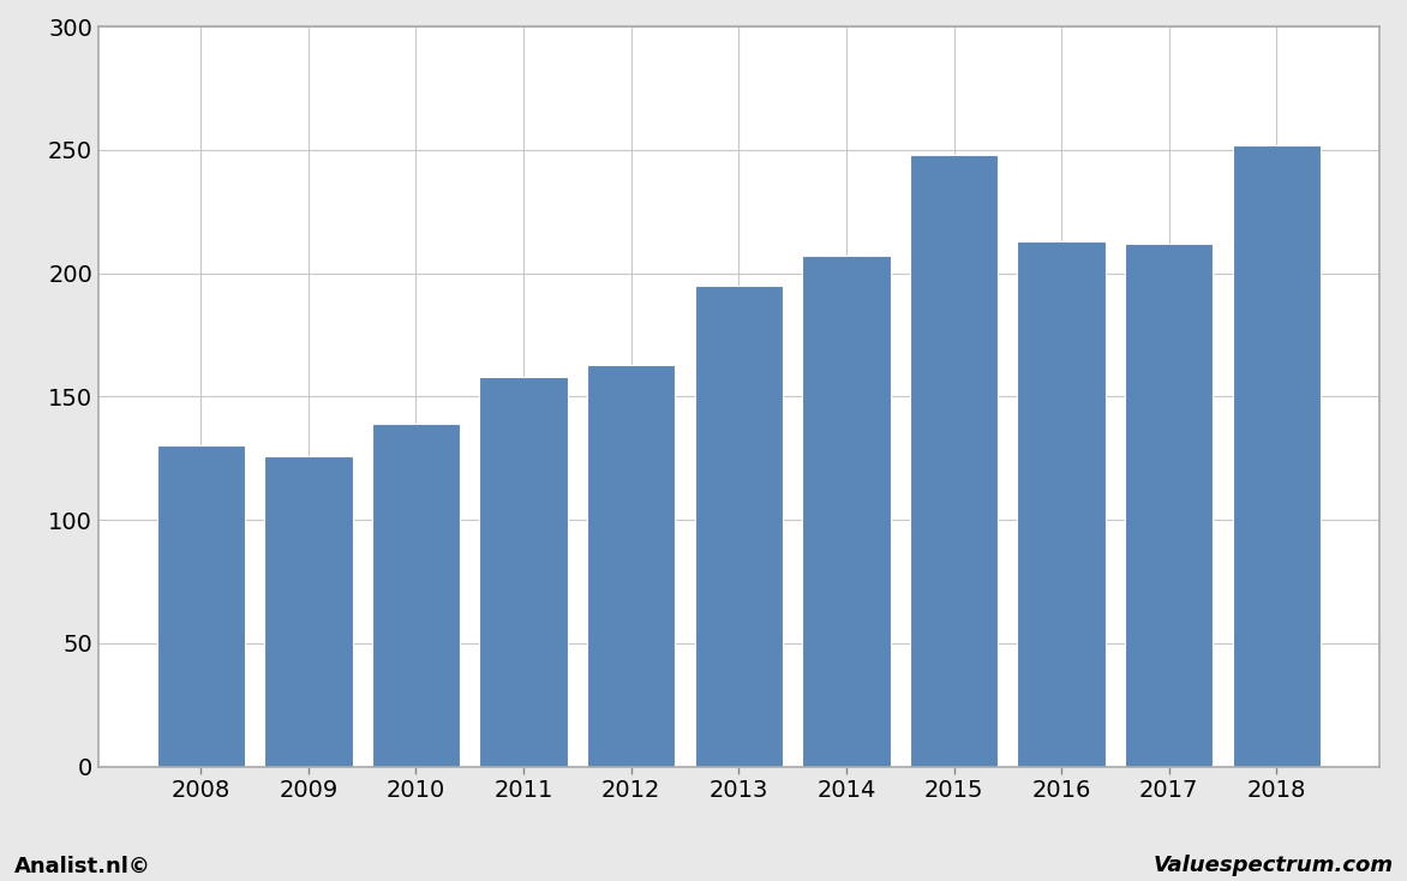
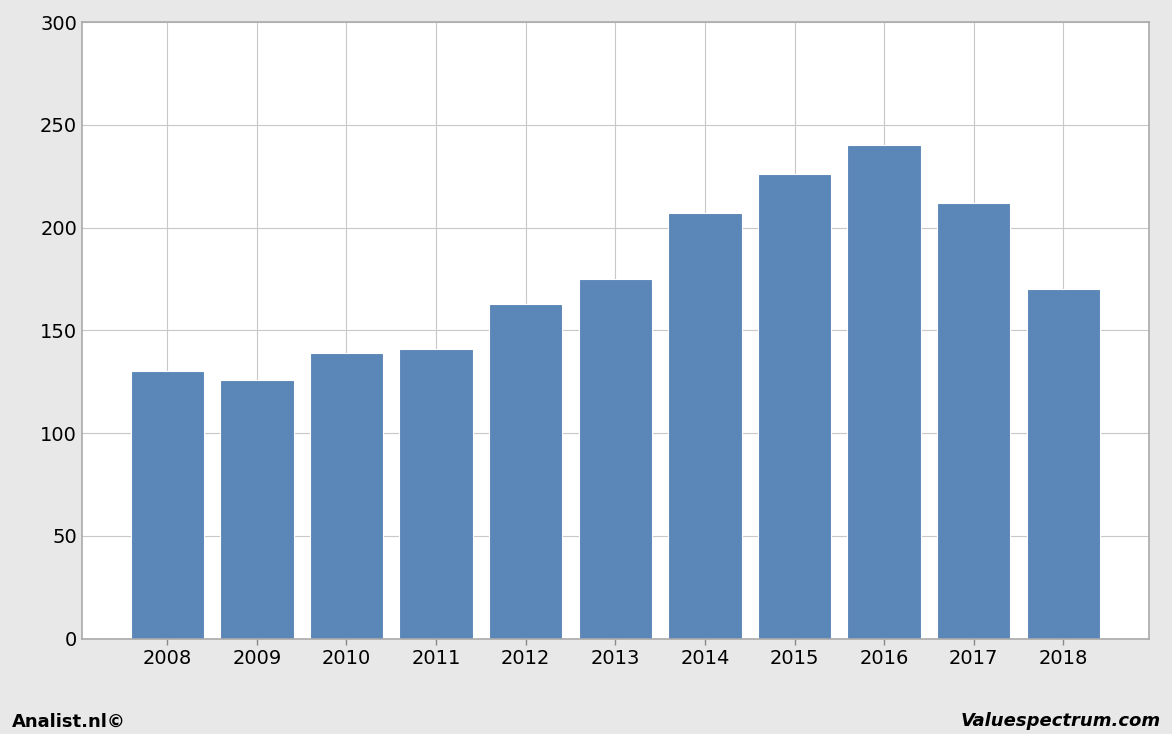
2011: 158 -> 141
2013: 195 -> 175
2015: 248 -> 226
2016: 213 -> 240
2018: 252 -> 170
